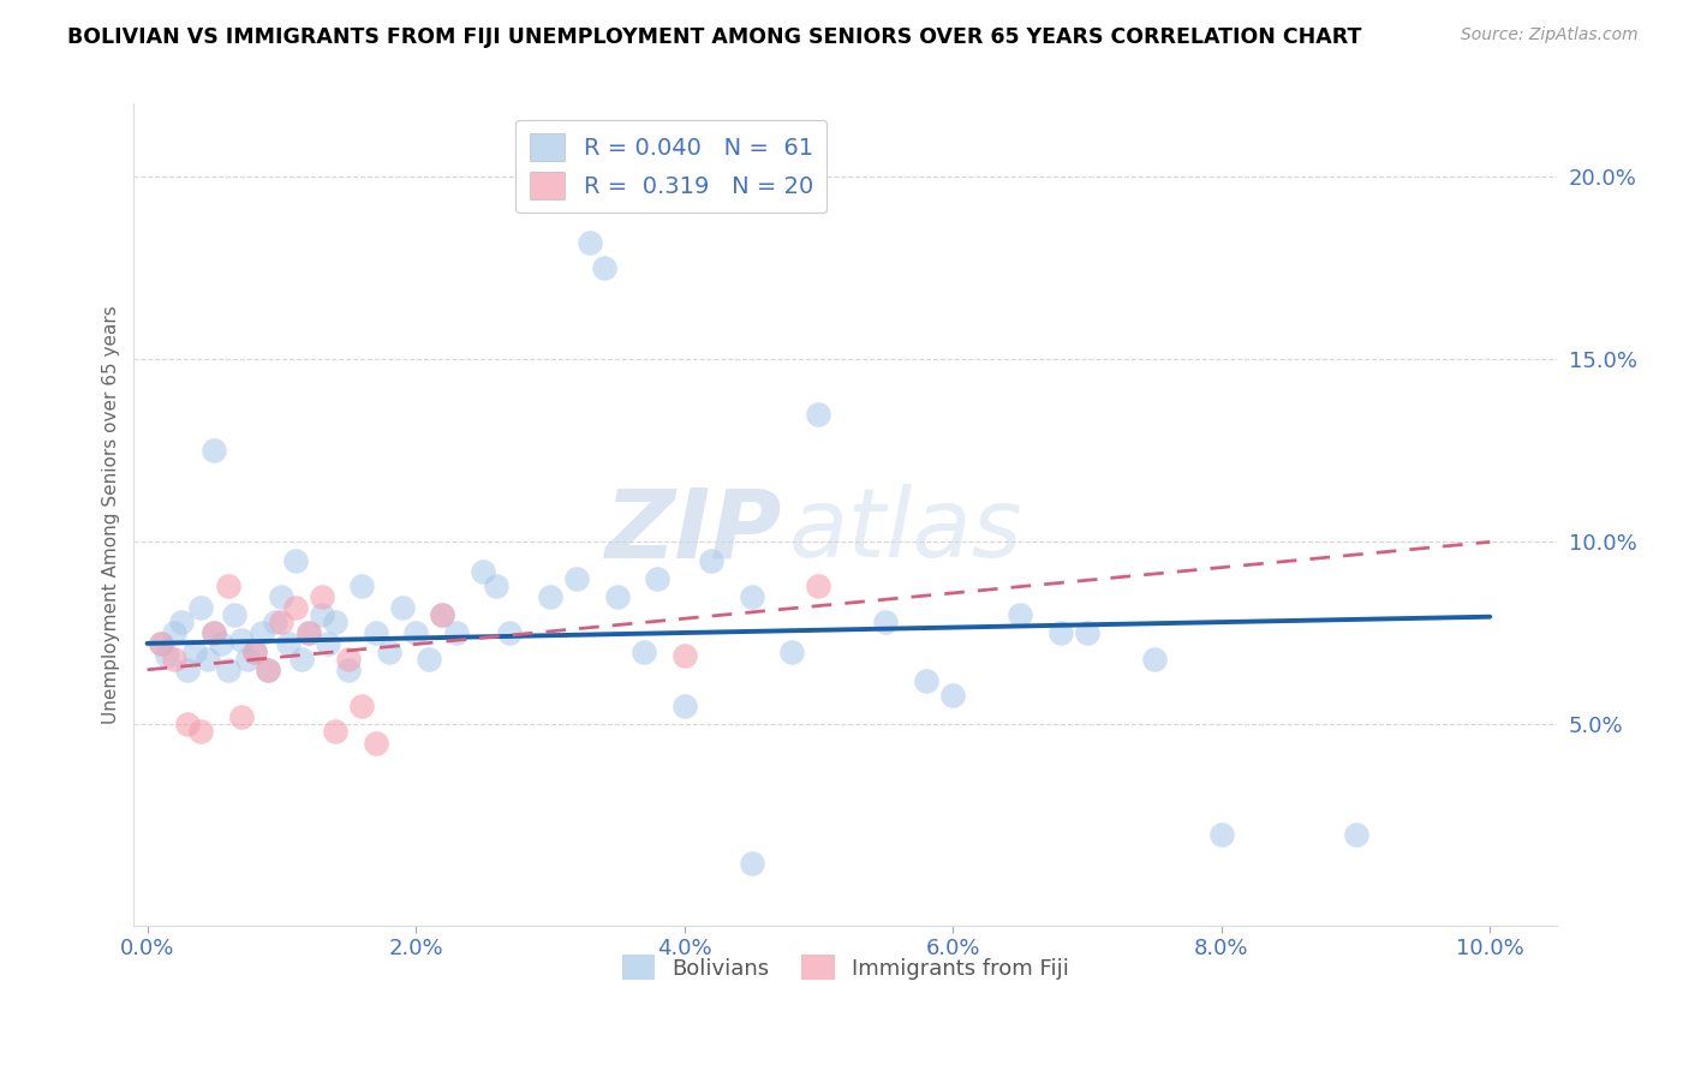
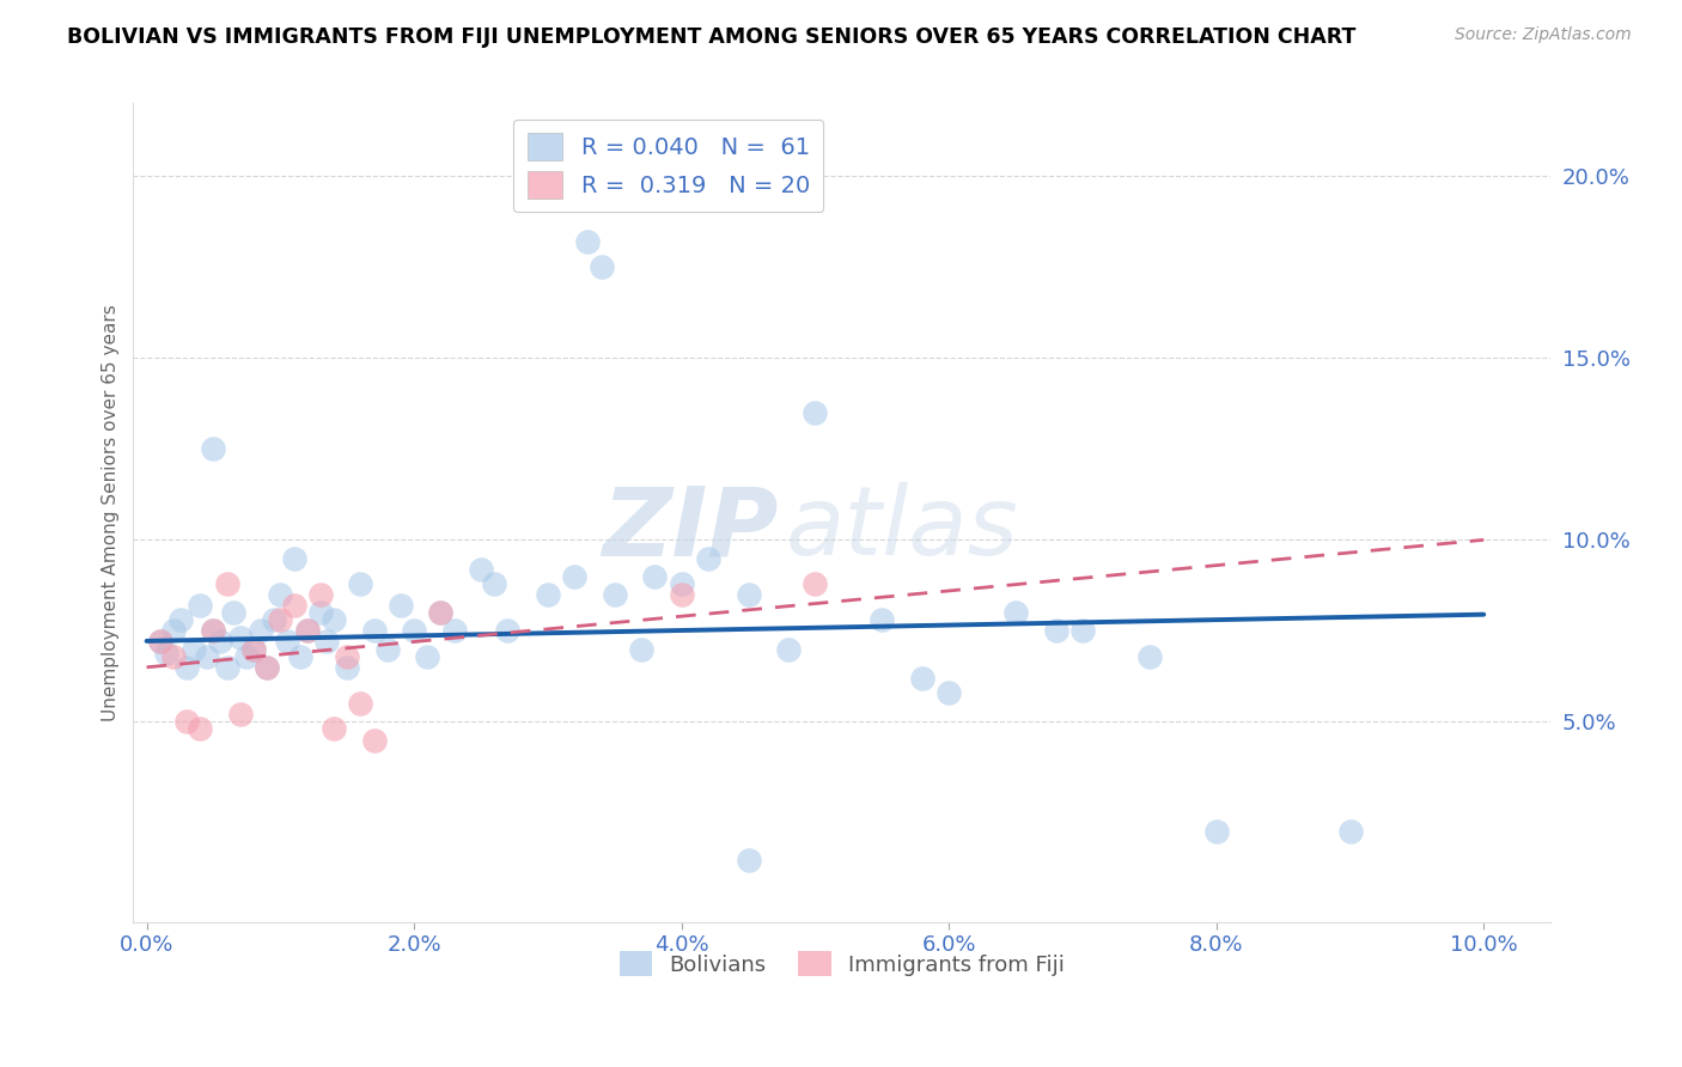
Bolivians/4.0%: 5.5% -> 8.8%
Immigrants from Fiji/4.0%: 6.9% -> 8.5%
